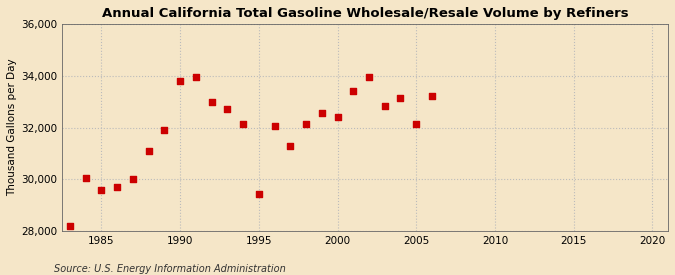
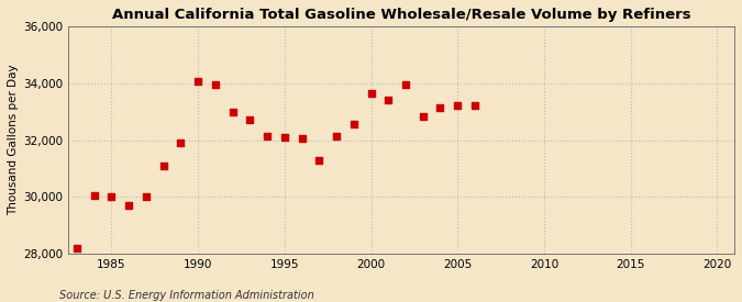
1985: 29,600 -> 30,000
1990: 33,800 -> 34,050
1995: 29,450 -> 32,100
2000: 32,400 -> 33,650
2005: 32,150 -> 33,200
